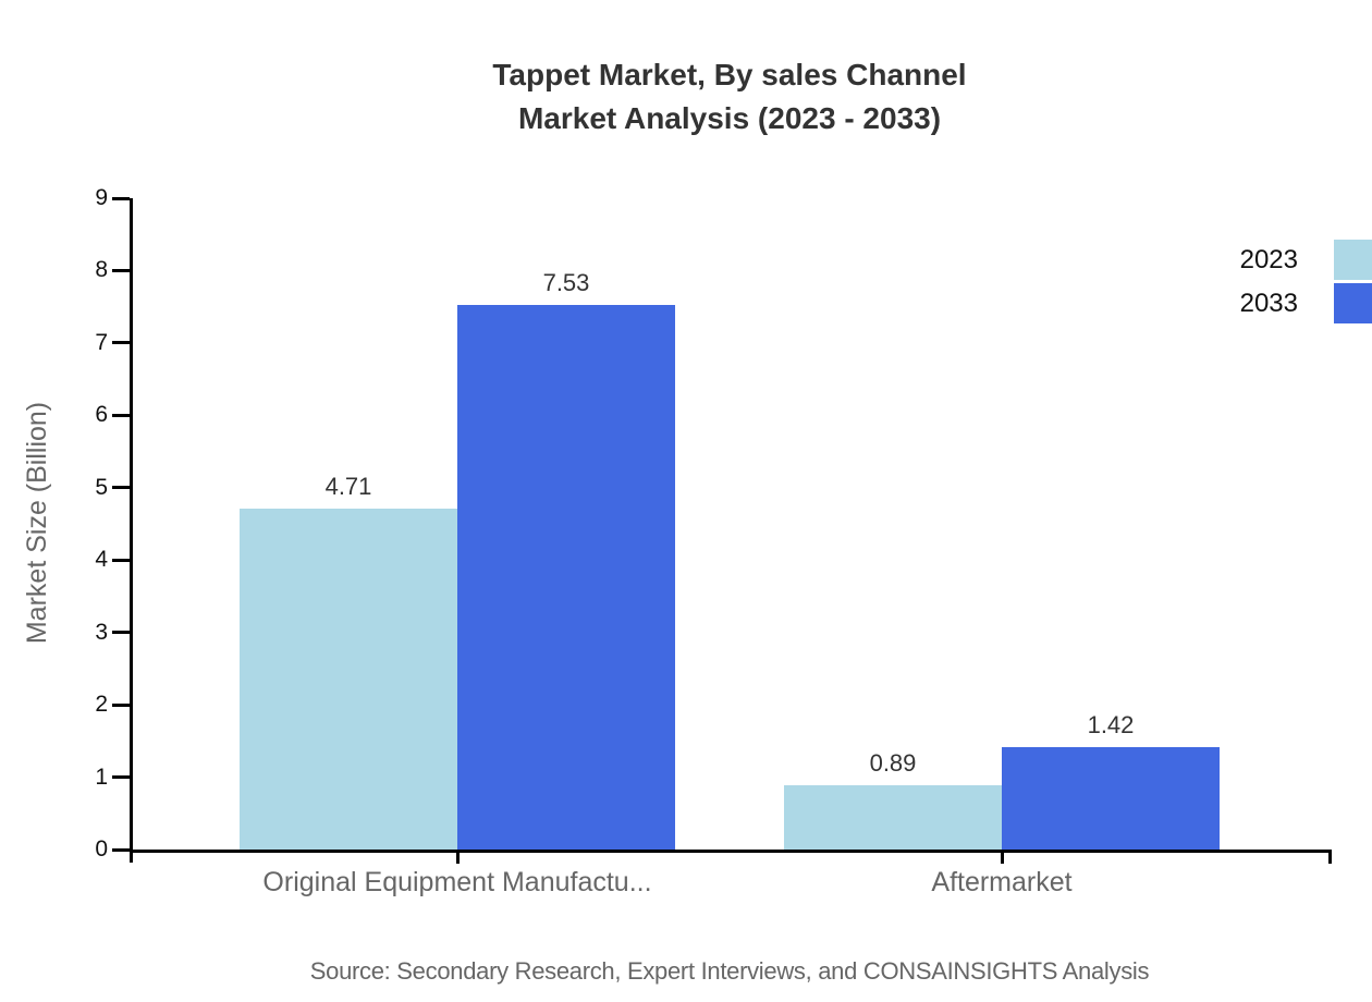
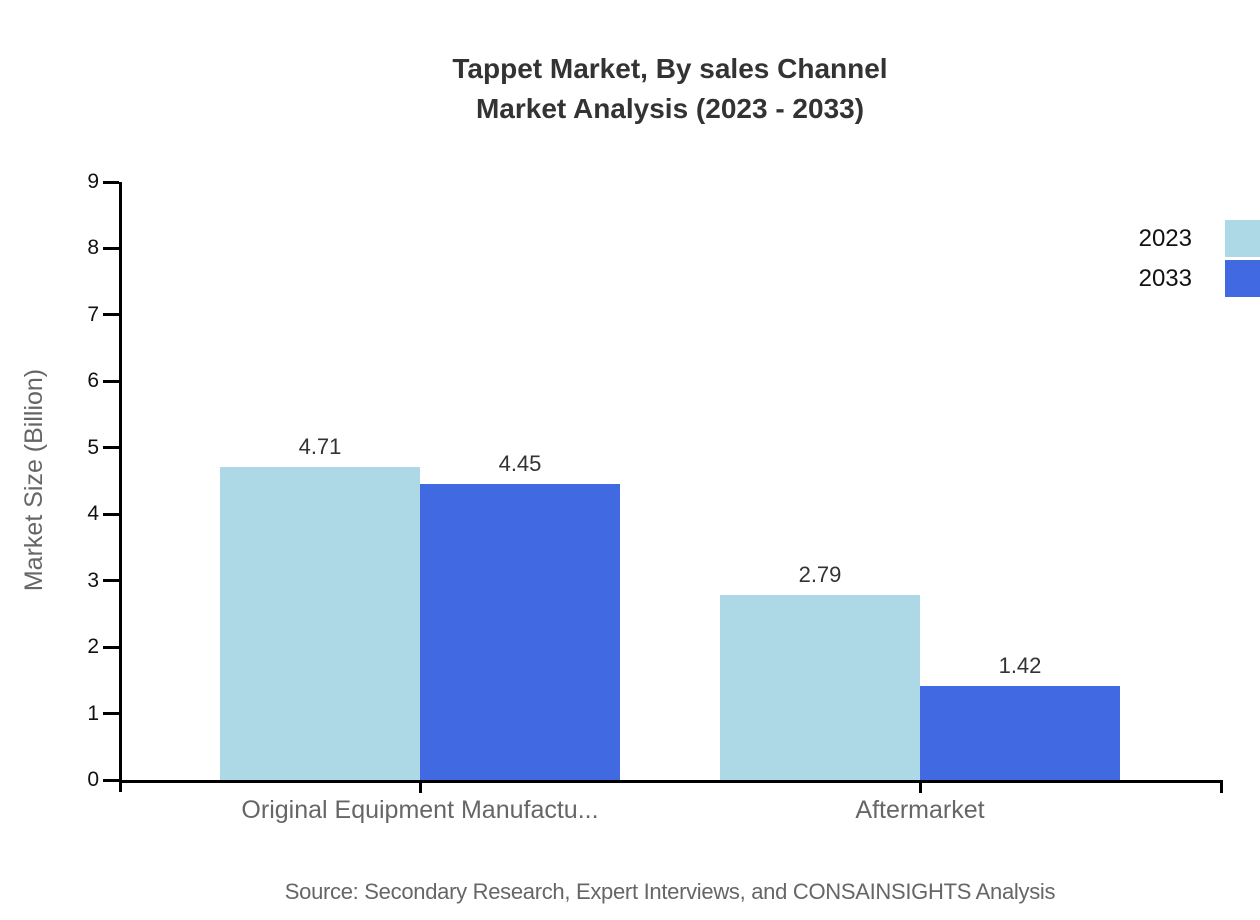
2033/Original Equipment Manufactu...: 7.53 -> 4.45
2023/Aftermarket: 0.89 -> 2.79
